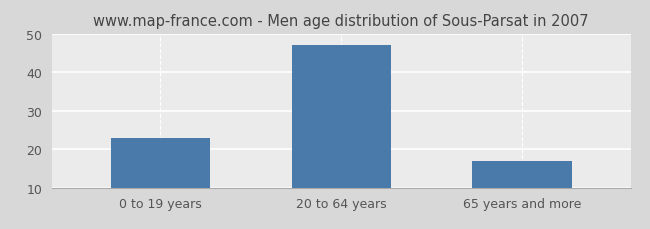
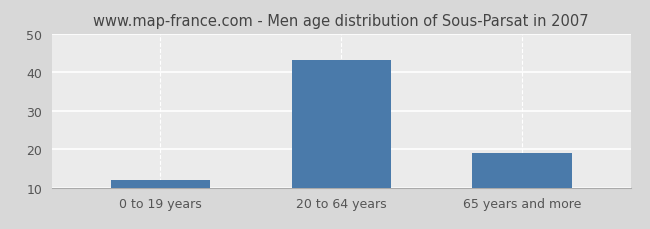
0 to 19 years: 23 -> 12
20 to 64 years: 47 -> 43
65 years and more: 17 -> 19
